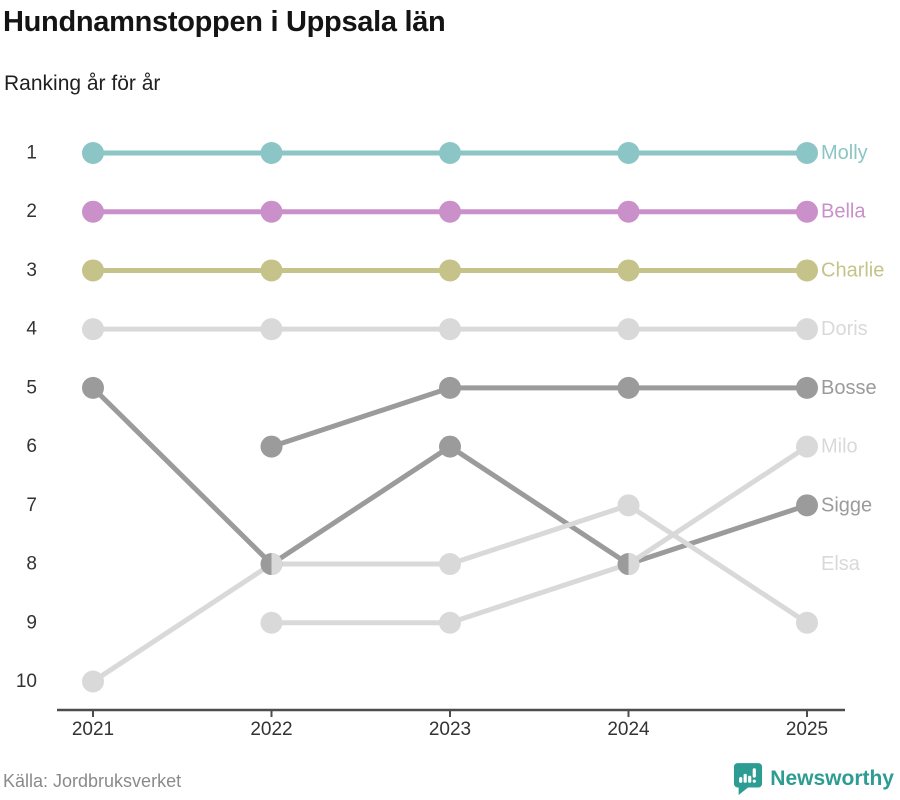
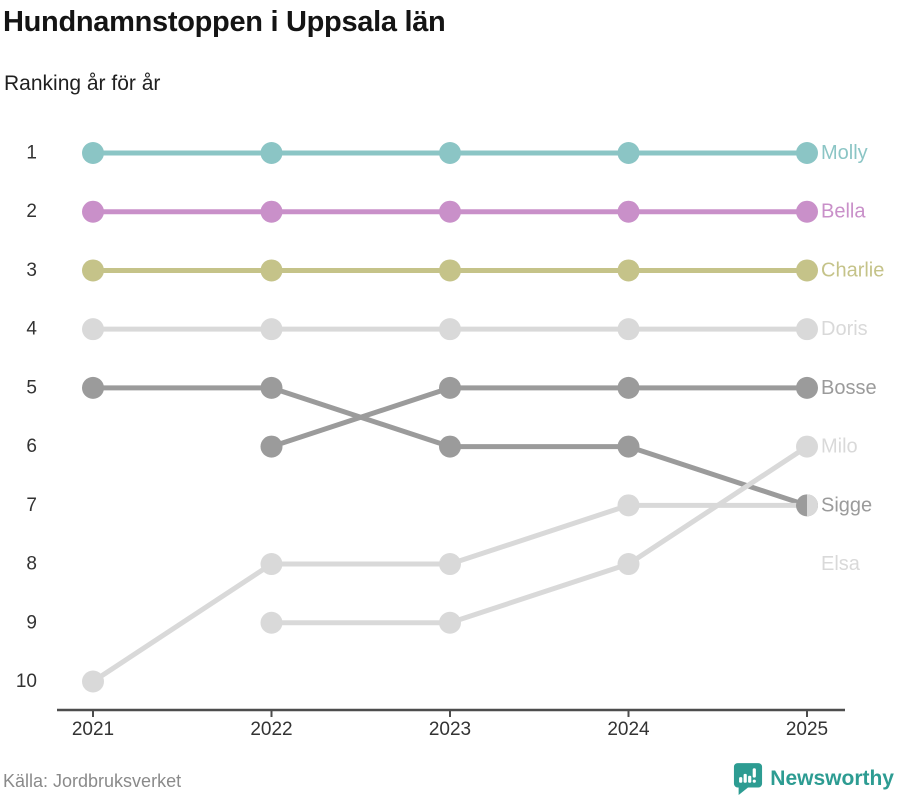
Sigge/2022: 8 -> 5
Sigge/2024: 8 -> 6
Elsa/2025: 9 -> 7
